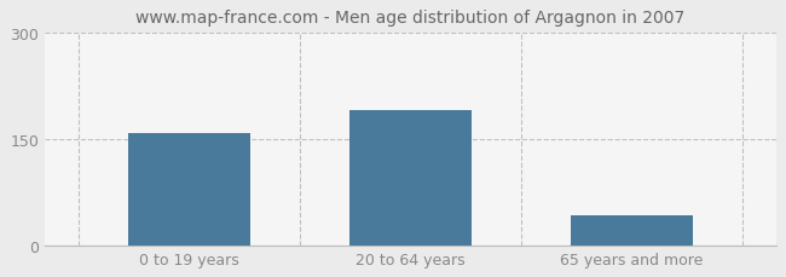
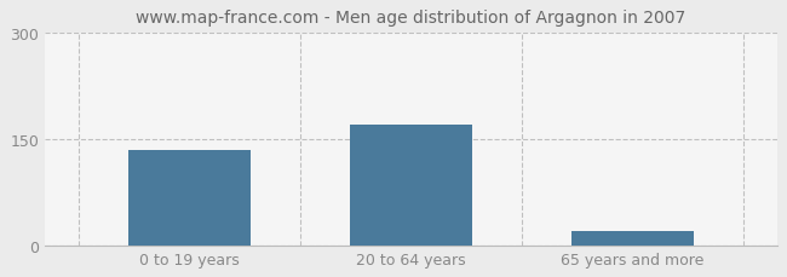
0 to 19 years: 158 -> 135
20 to 64 years: 190 -> 170
65 years and more: 42 -> 20
